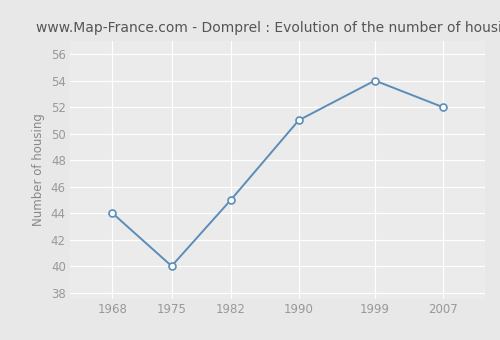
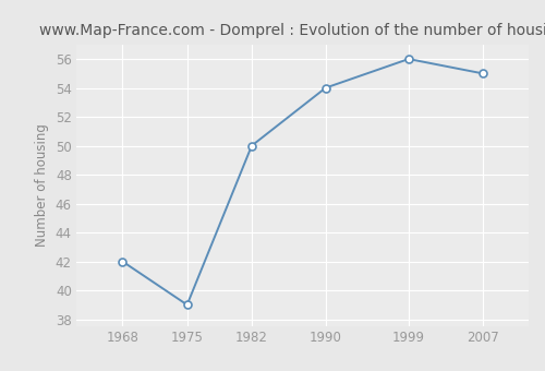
1968: 44 -> 42
1975: 40 -> 39
1982: 45 -> 50
1990: 51 -> 54
1999: 54 -> 56
2007: 52 -> 55
